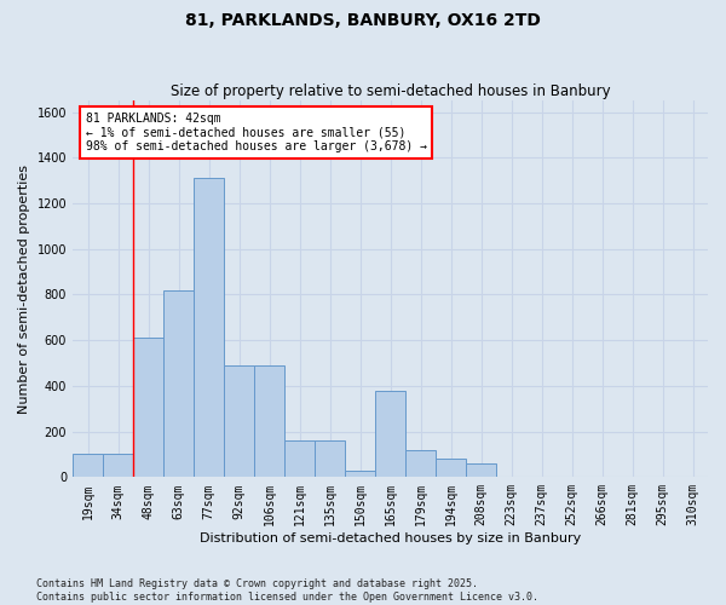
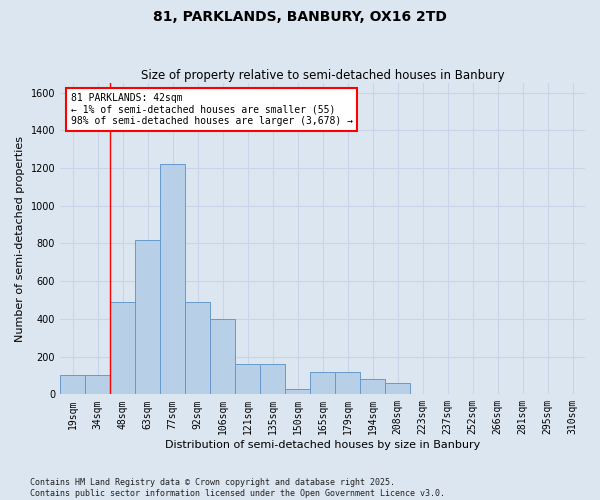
48sqm: 610 -> 490
77sqm: 1310 -> 1220
106sqm: 490 -> 400
165sqm: 380 -> 120
